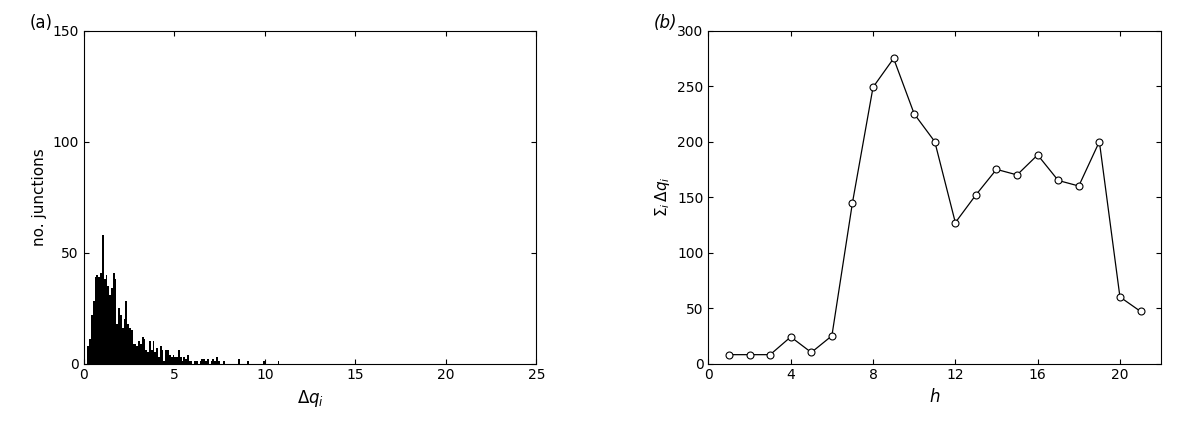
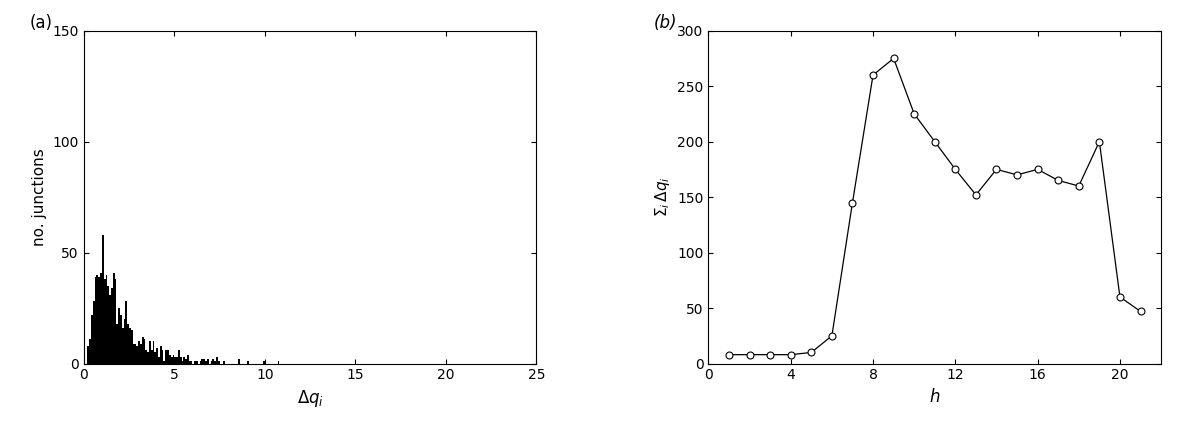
4: 24 -> 8
8: 249 -> 260
12: 127 -> 175
16: 188 -> 175
